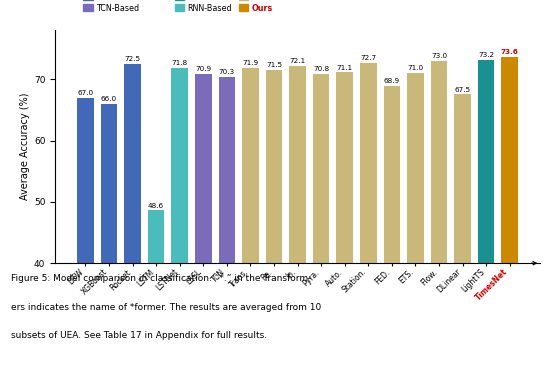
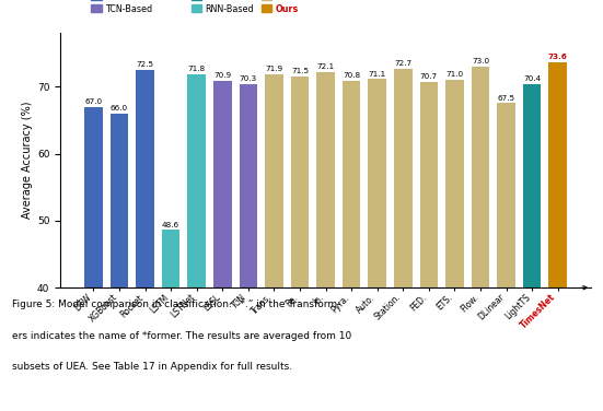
FED.: 68.9 -> 70.7
LightTS: 73.2 -> 70.4
